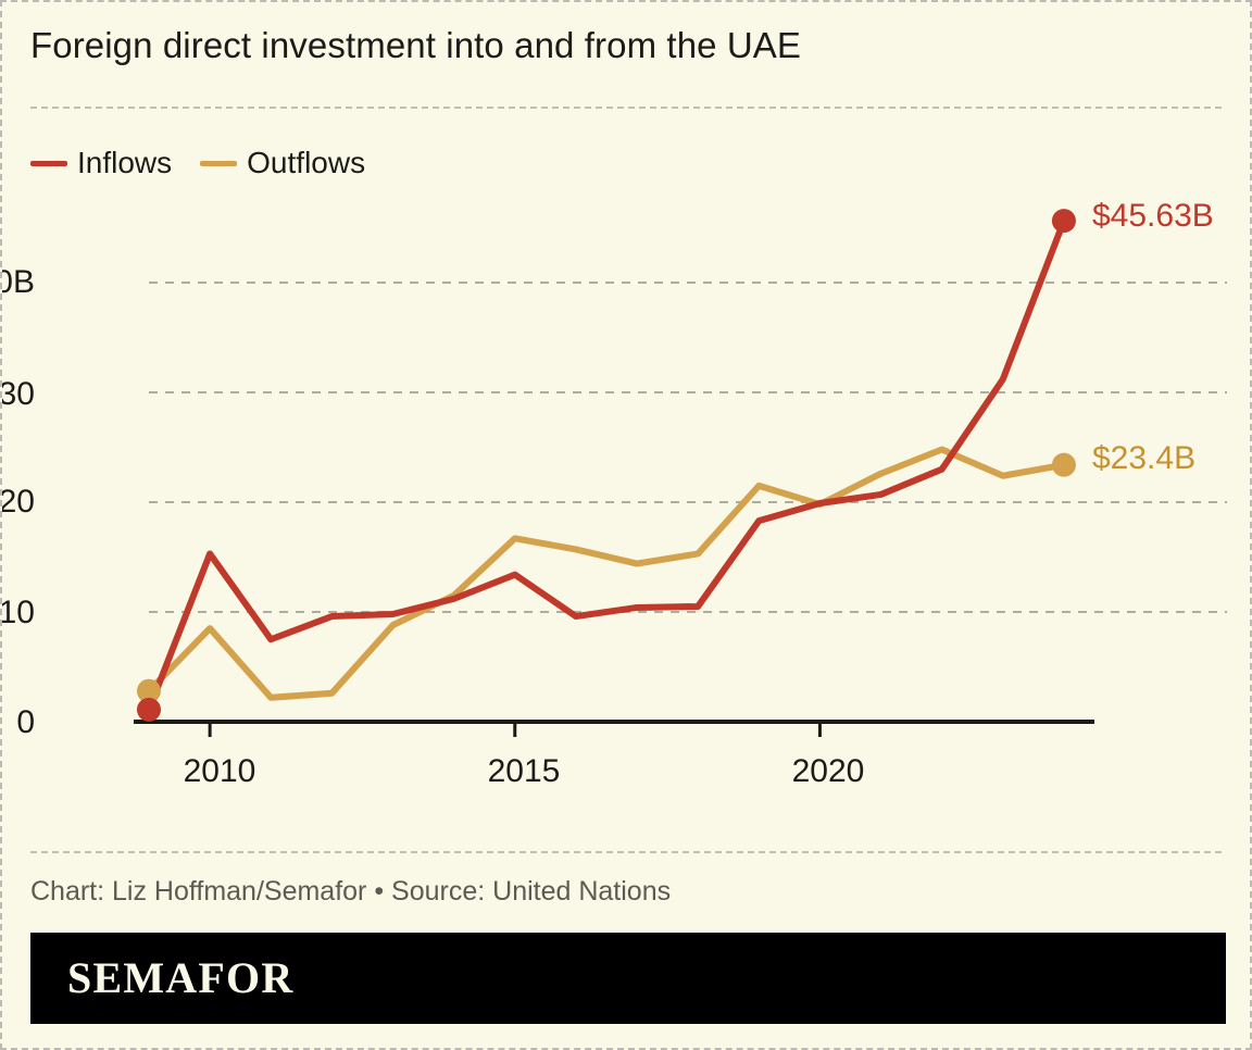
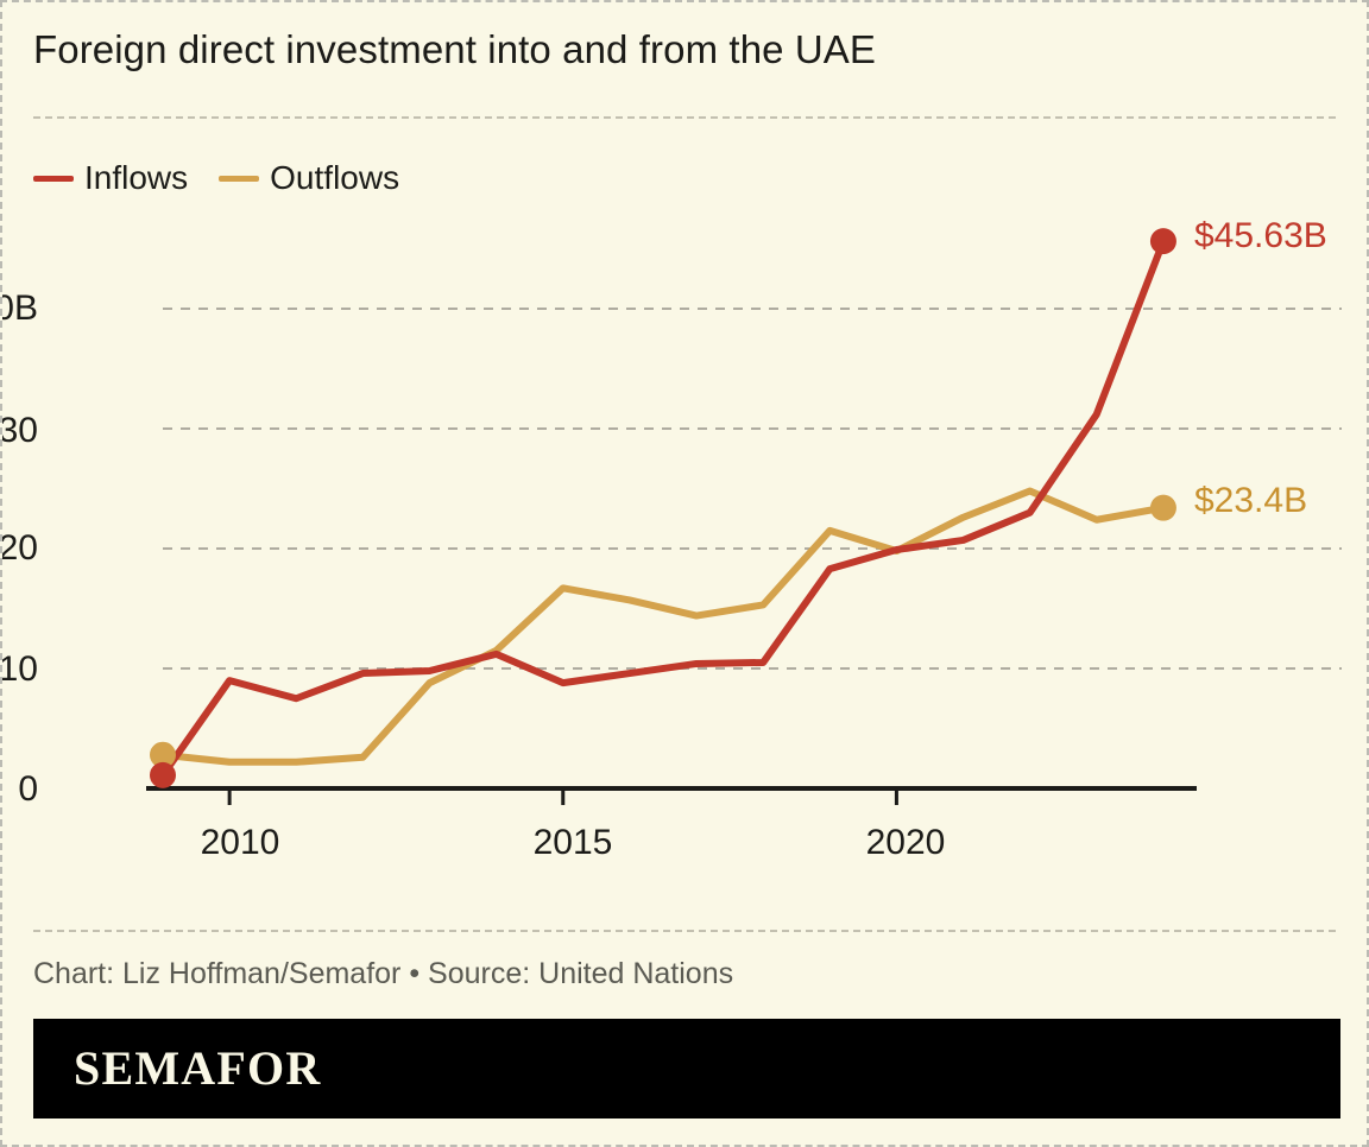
Inflows/2010: $15.3B -> $9.0B
Outflows/2010: $8.5B -> $2.2B
Inflows/2015: $13.4B -> $8.8B
